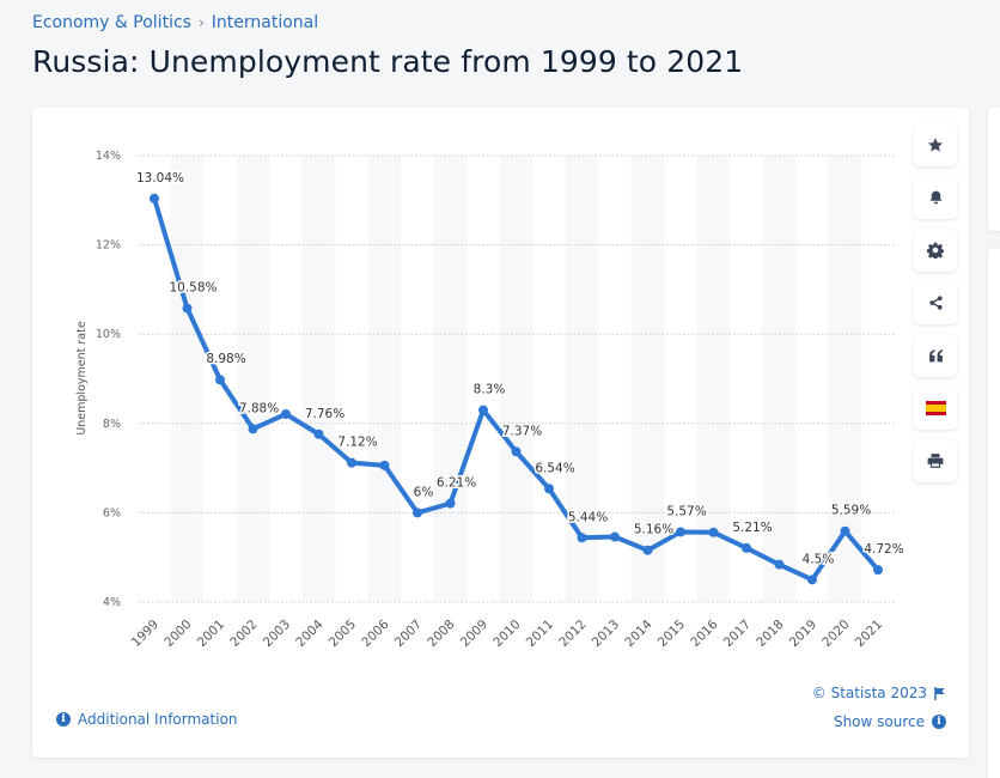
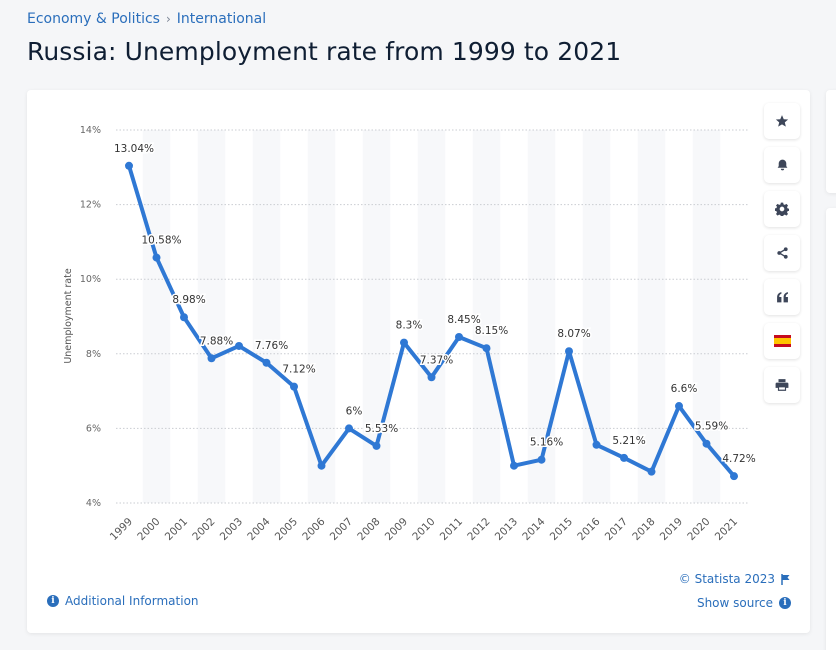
2006: 7.1% -> 5.0%
2008: 6.21% -> 5.53%
2011: 6.54% -> 8.45%
2012: 5.44% -> 8.15%
2013: 5.5% -> 5.0%
2015: 5.57% -> 8.07%
2019: 4.5% -> 6.6%
